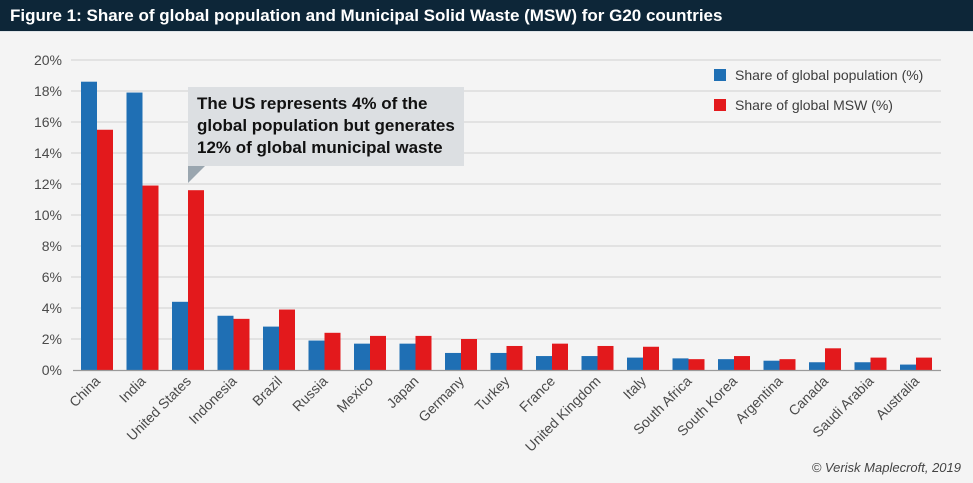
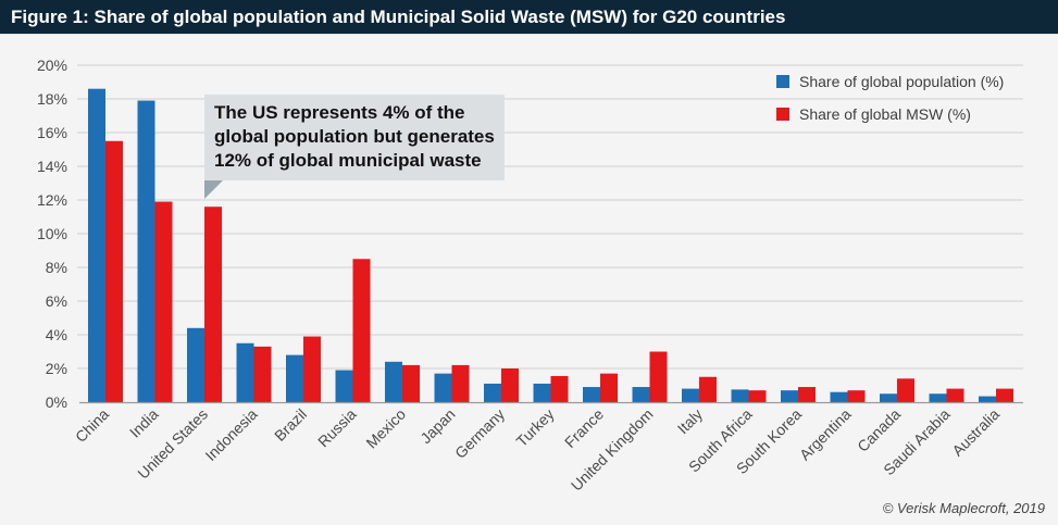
Share of global MSW (%)/Russia: 2.4% -> 8.5%
Share of global population (%)/Mexico: 1.7% -> 2.4%
Share of global MSW (%)/United Kingdom: 1.6% -> 3.0%
